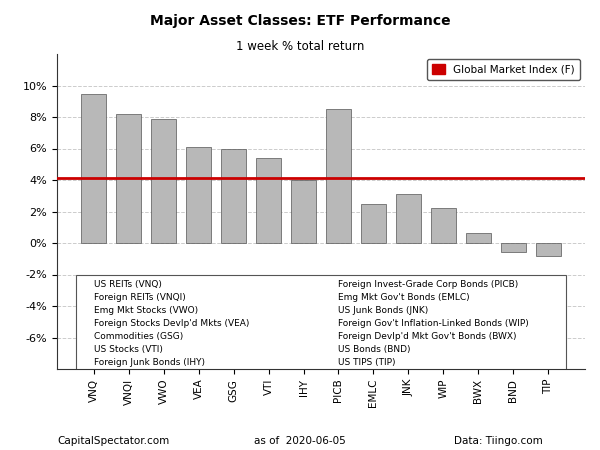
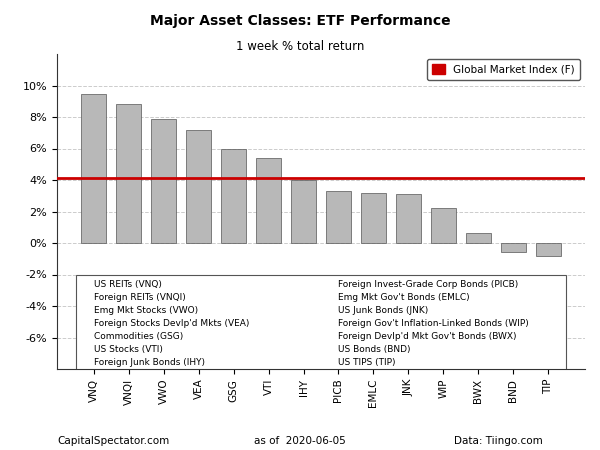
VNQI: 8.2% -> 8.8%
VEA: 6.1% -> 7.2%
PICB: 8.5% -> 3.3%
EMLC: 2.5% -> 3.1%
